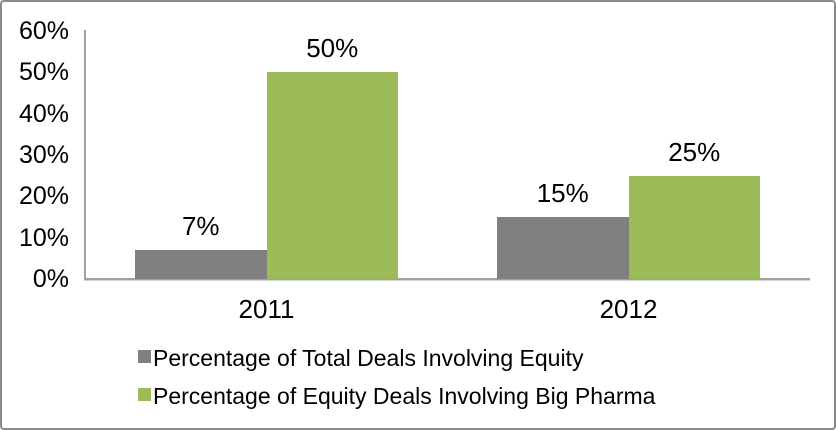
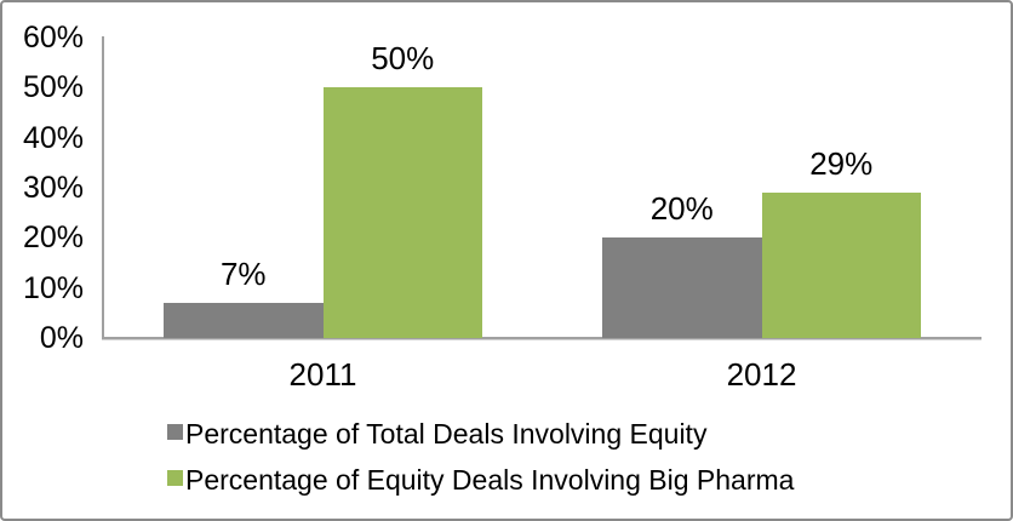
Percentage of Total Deals Involving Equity/2012: 15% -> 20%
Percentage of Equity Deals Involving Big Pharma/2012: 25% -> 29%
